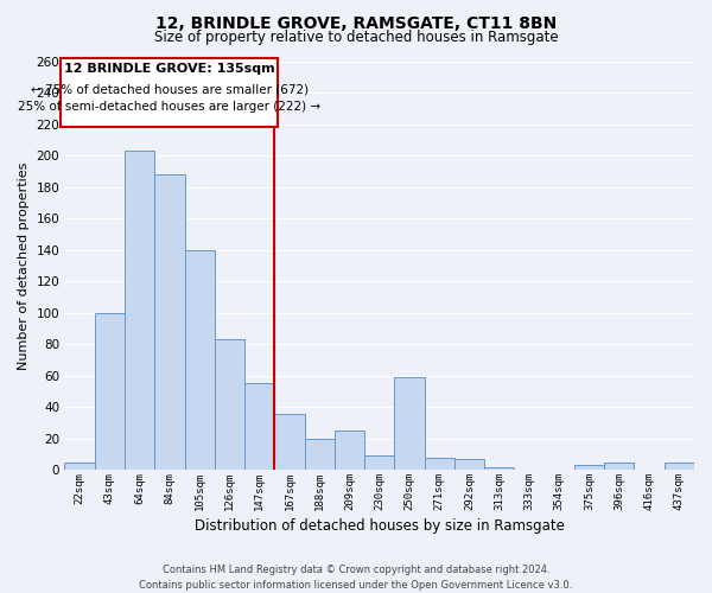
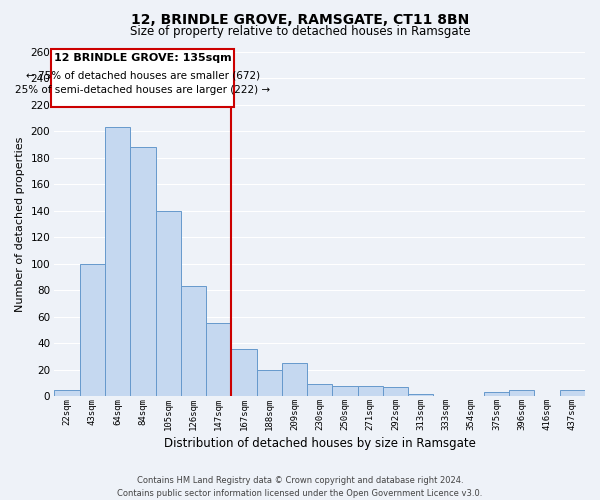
250sqm: 59 -> 8
